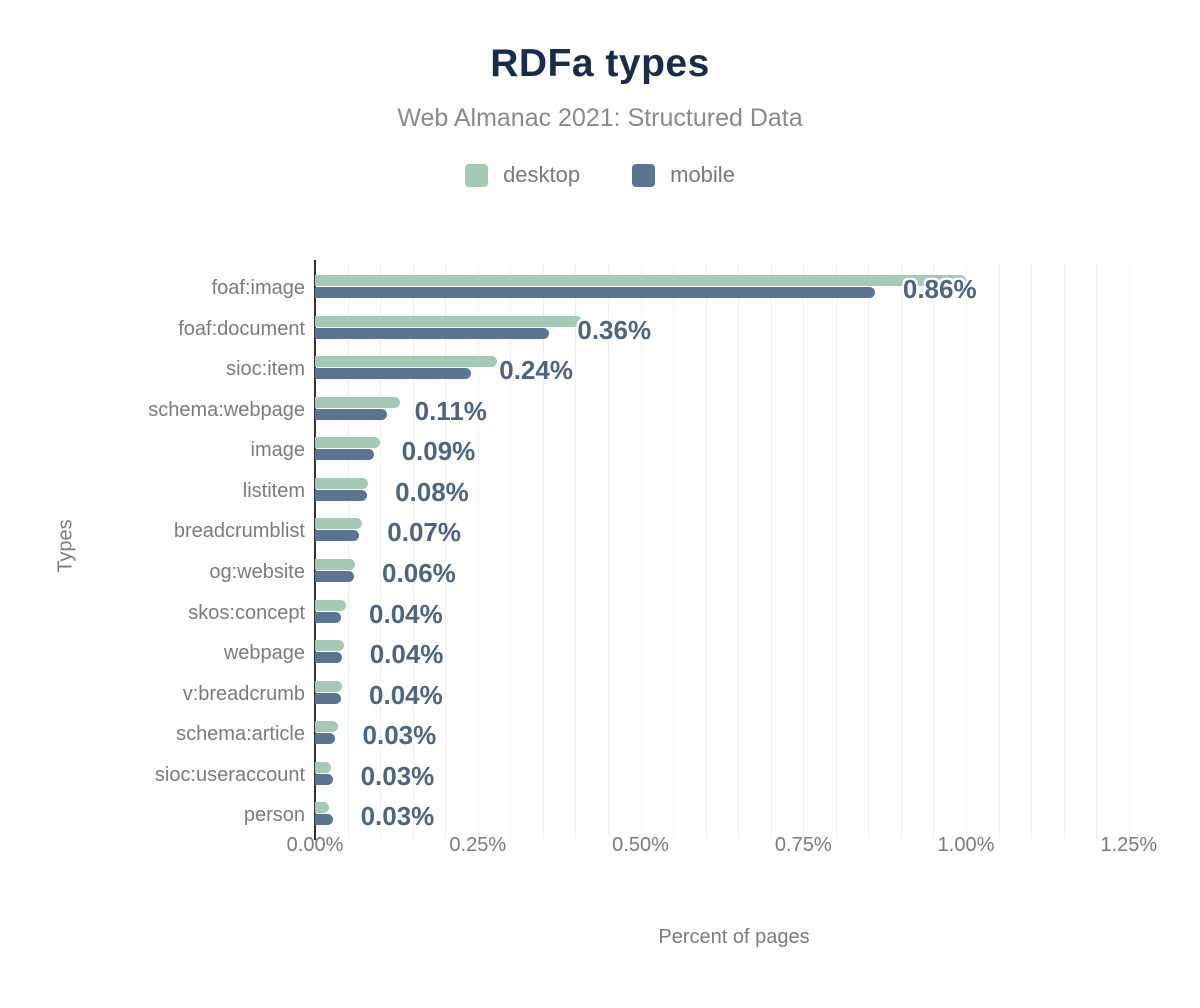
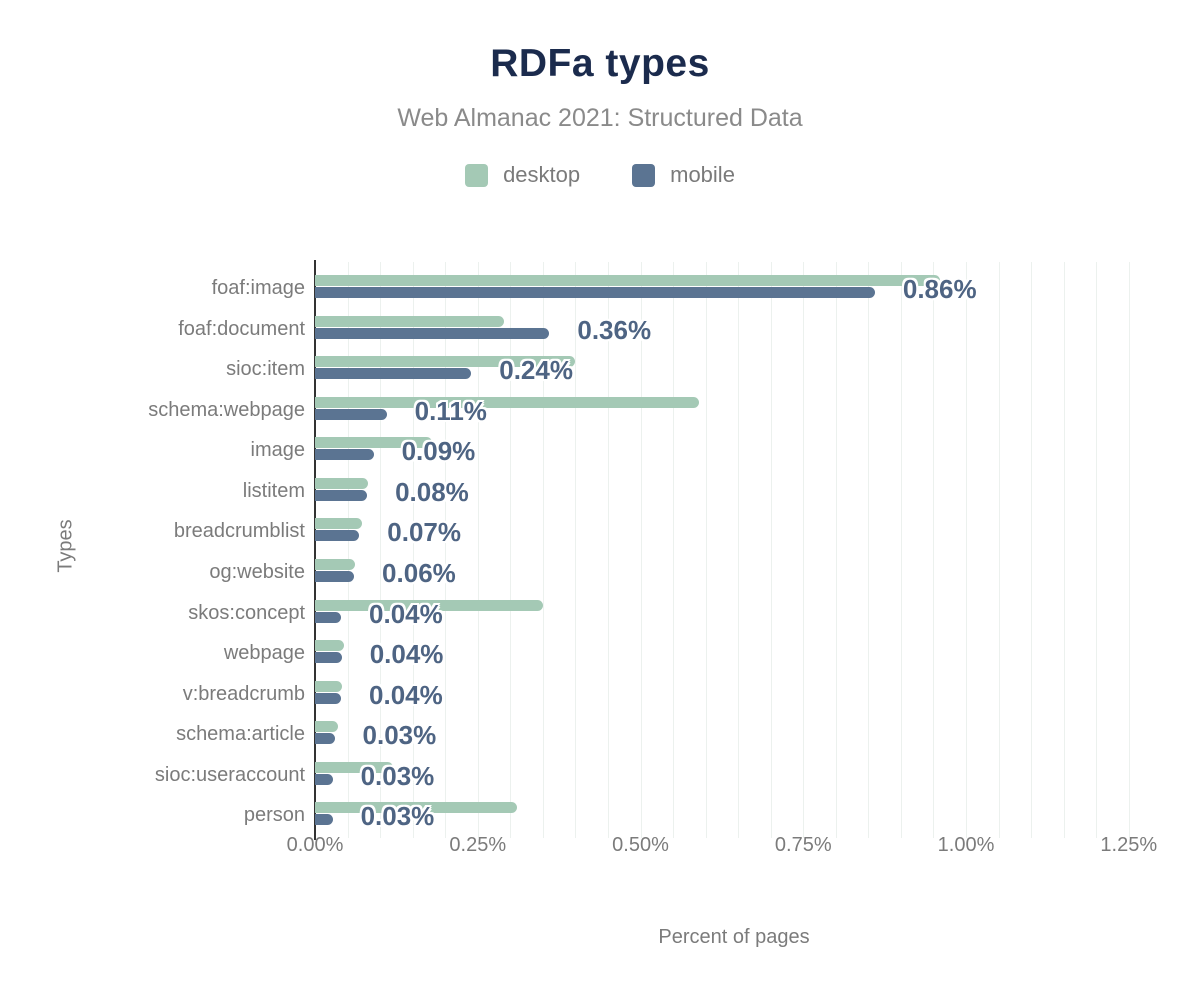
desktop/foaf:image: 1.00% -> 0.96%
desktop/foaf:document: 0.41% -> 0.29%
desktop/sioc:item: 0.28% -> 0.40%
desktop/schema:webpage: 0.13% -> 0.59%
desktop/image: 0.10% -> 0.18%
desktop/skos:concept: 0.05% -> 0.35%
desktop/sioc:useraccount: 0.02% -> 0.12%
desktop/person: 0.02% -> 0.31%
